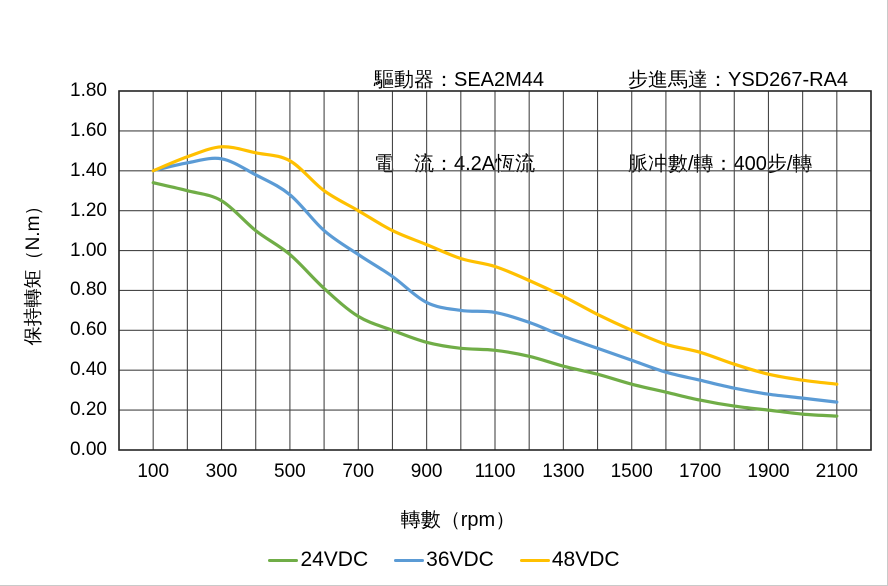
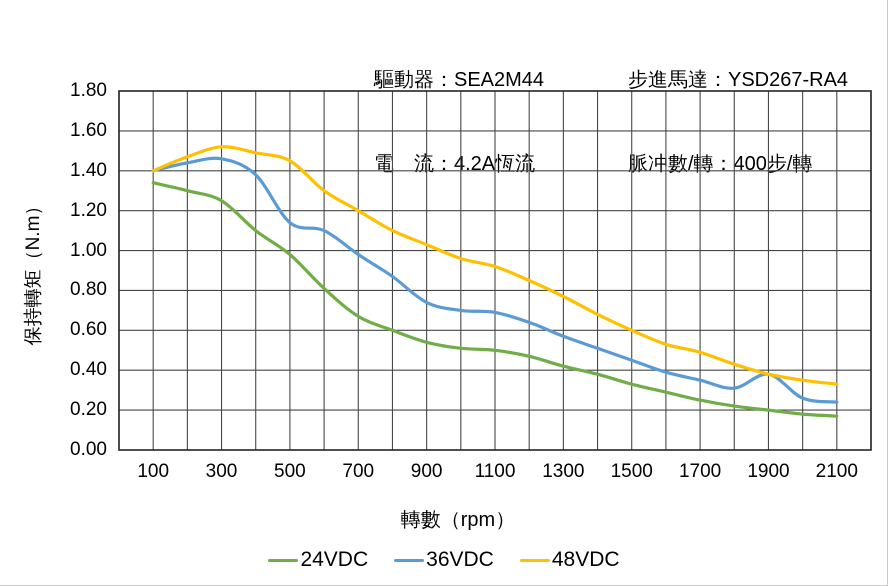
36VDC/500: 1.28 -> 1.14
36VDC/1900: 0.28 -> 0.38
